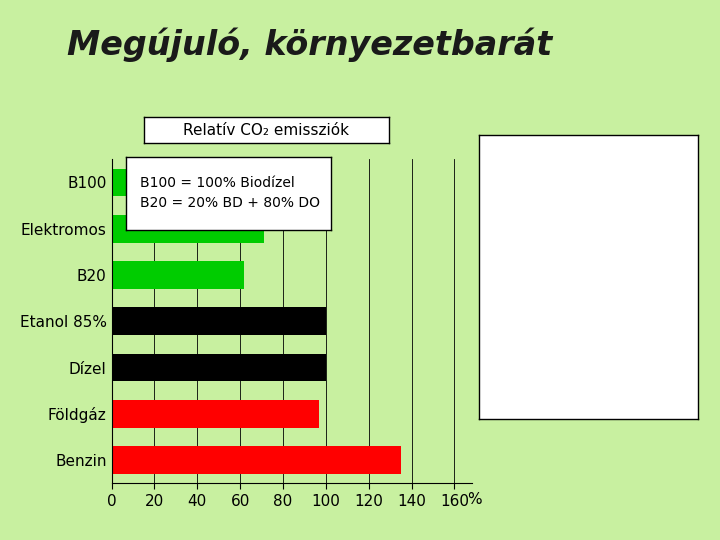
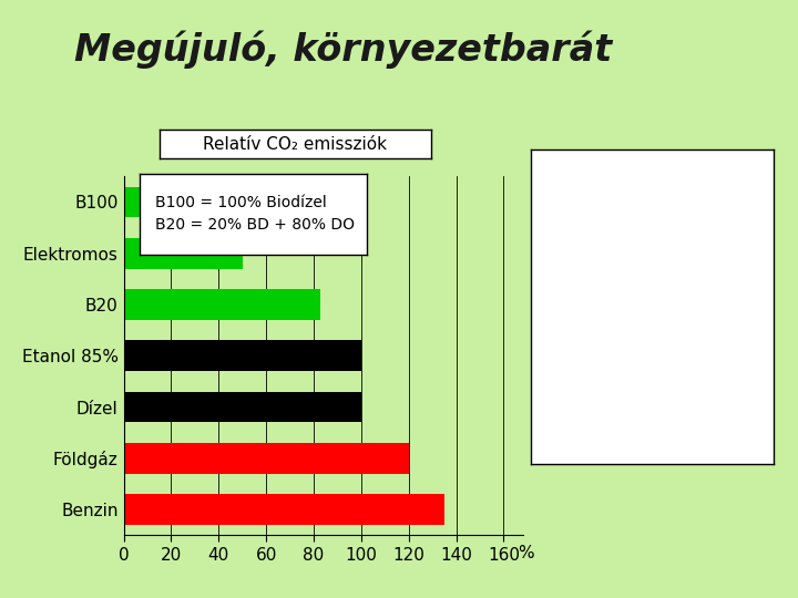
Elektromos: 71 -> 50
B20: 62 -> 83
Földgáz: 97 -> 120
